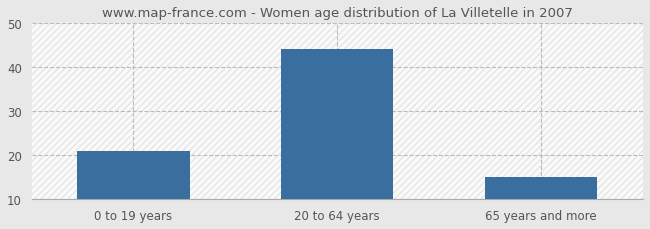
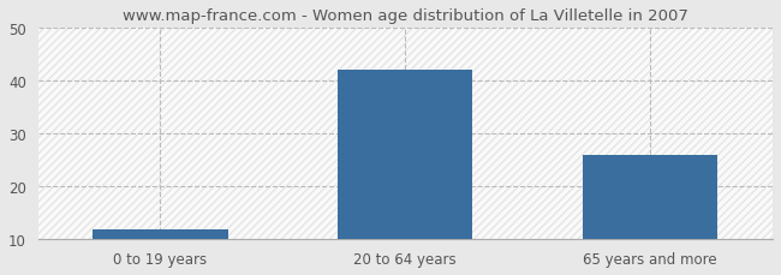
0 to 19 years: 21 -> 12
20 to 64 years: 44 -> 42
65 years and more: 15 -> 26
